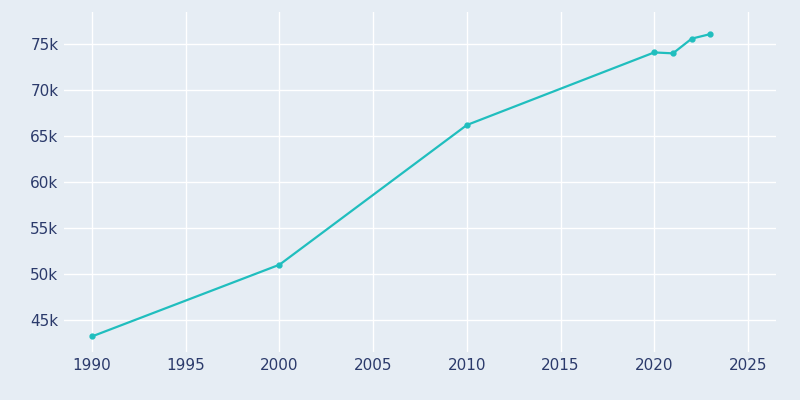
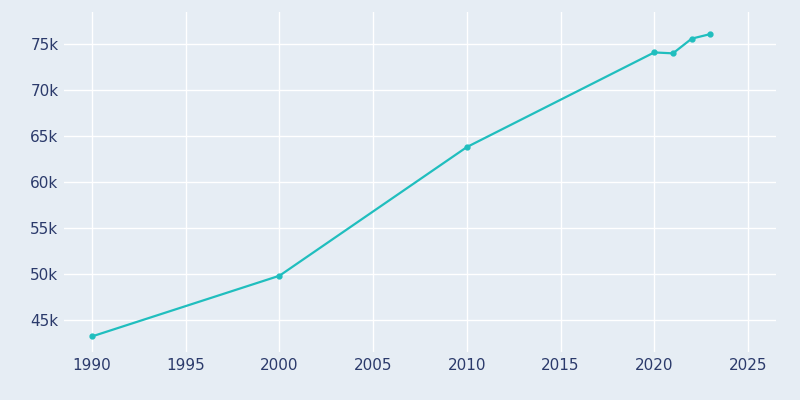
2000: 51.0k -> 49.8k
2010: 66.2k -> 63.8k
